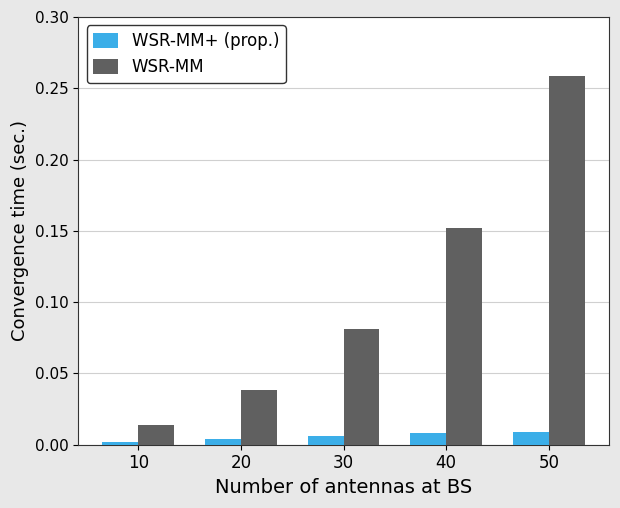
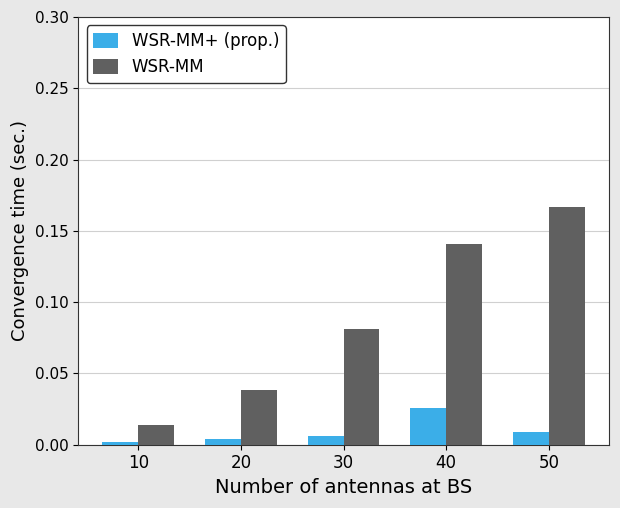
WSR-MM+ (prop.)/40: 0.008 -> 0.026
WSR-MM/40: 0.152 -> 0.141
WSR-MM/50: 0.259 -> 0.167
